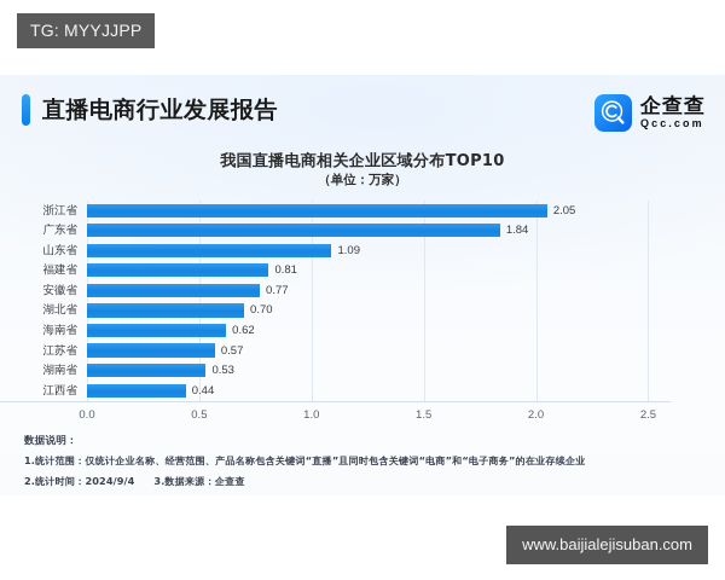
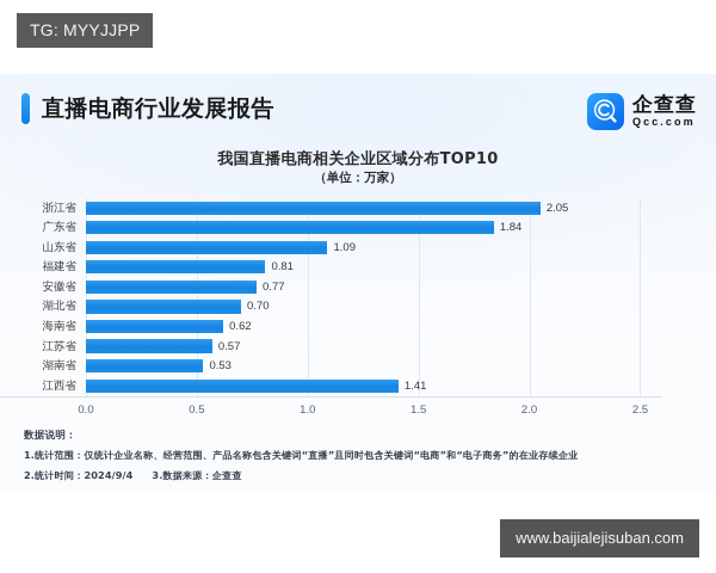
江西省: 0.44 -> 1.41
